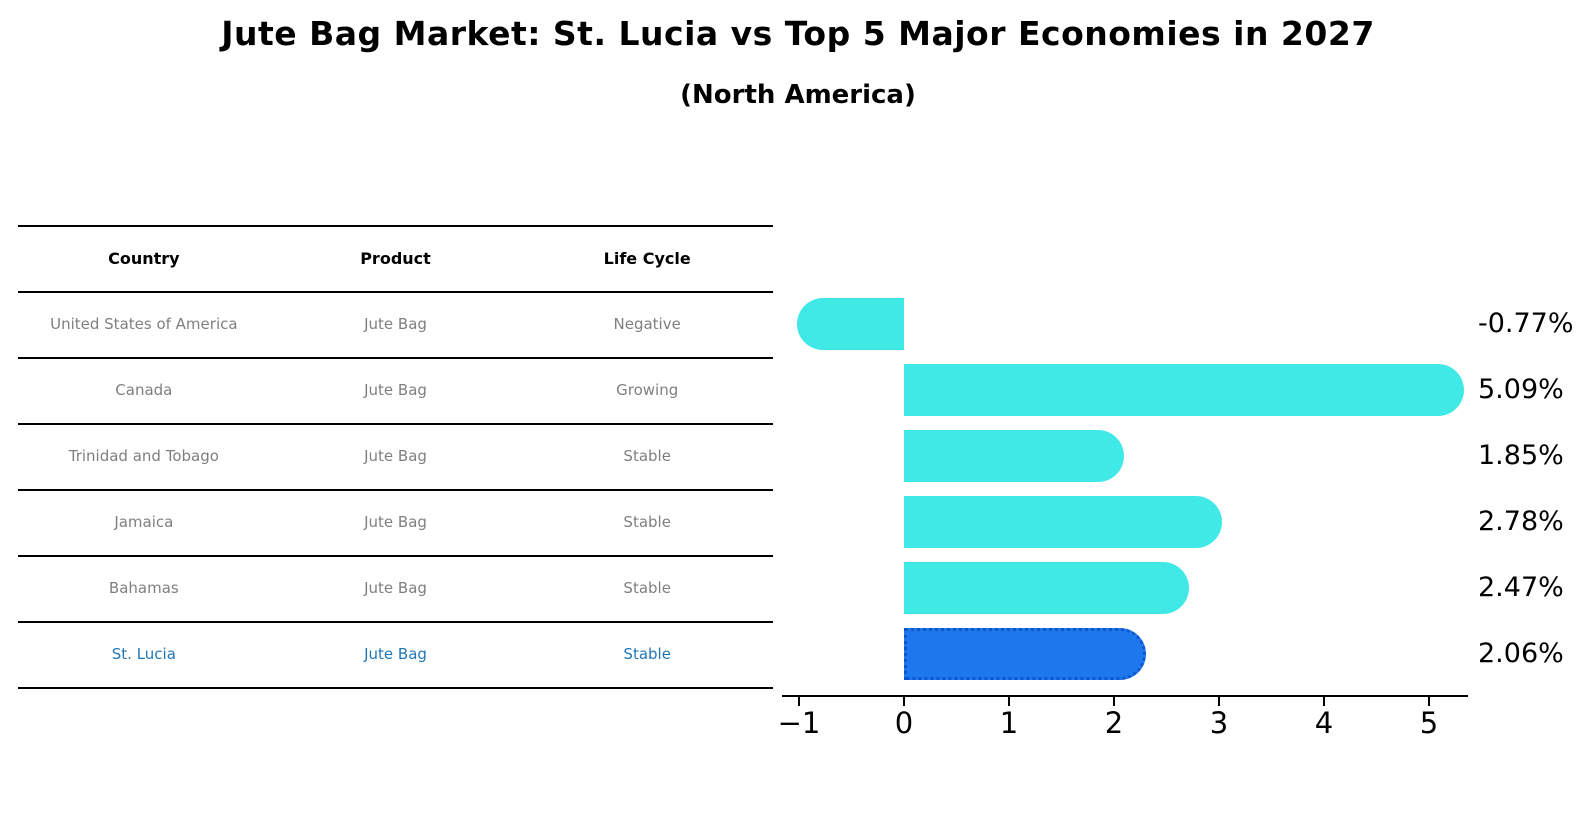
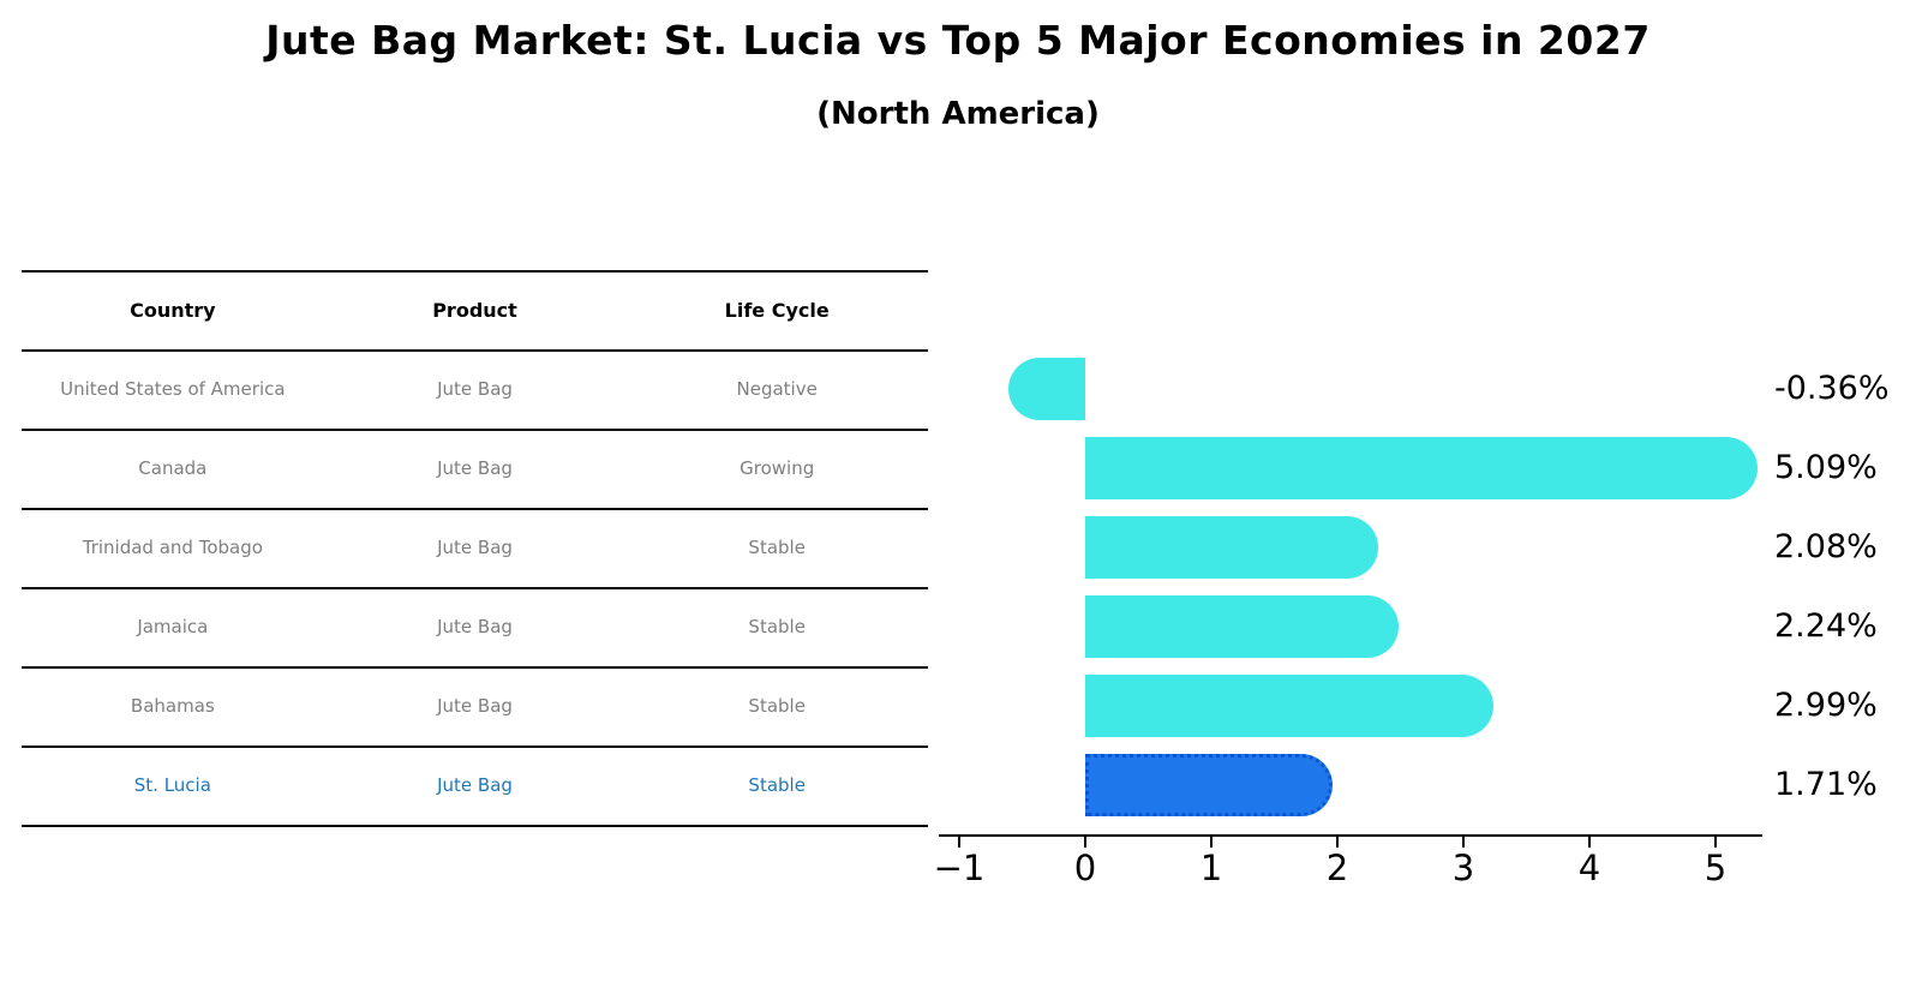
United States of America: -0.77% -> -0.36%
Trinidad and Tobago: 1.85% -> 2.08%
Jamaica: 2.78% -> 2.24%
Bahamas: 2.47% -> 2.99%
St. Lucia: 2.06% -> 1.71%
